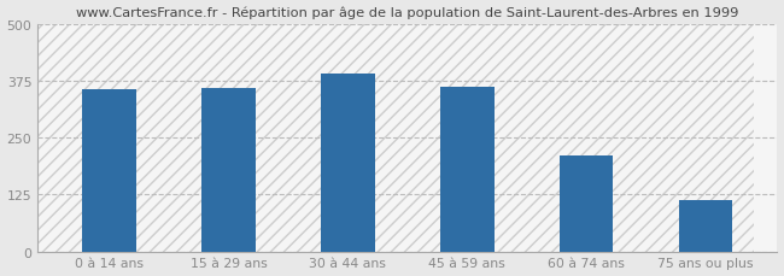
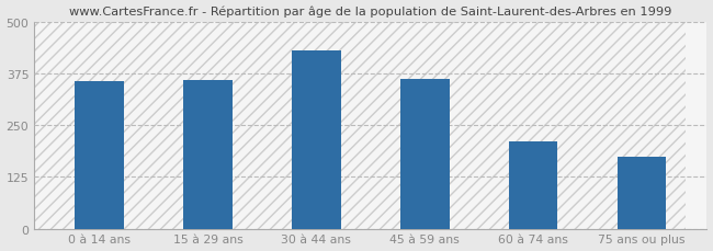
30 à 44 ans: 392 -> 430
75 ans ou plus: 113 -> 175
